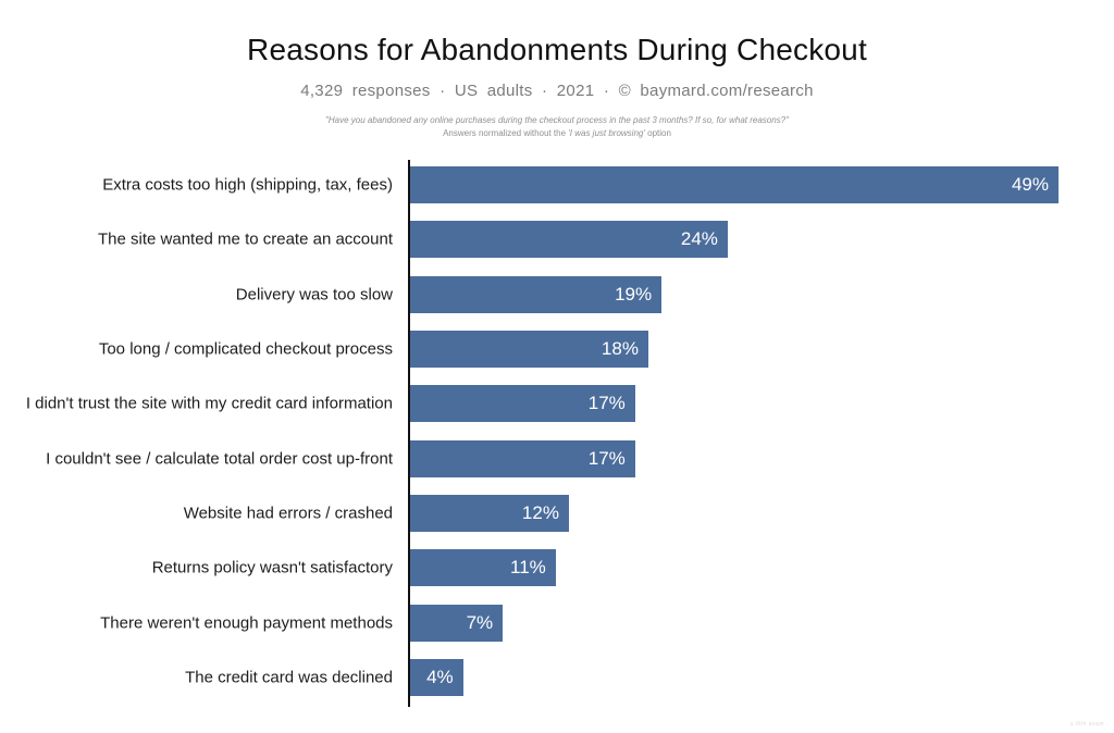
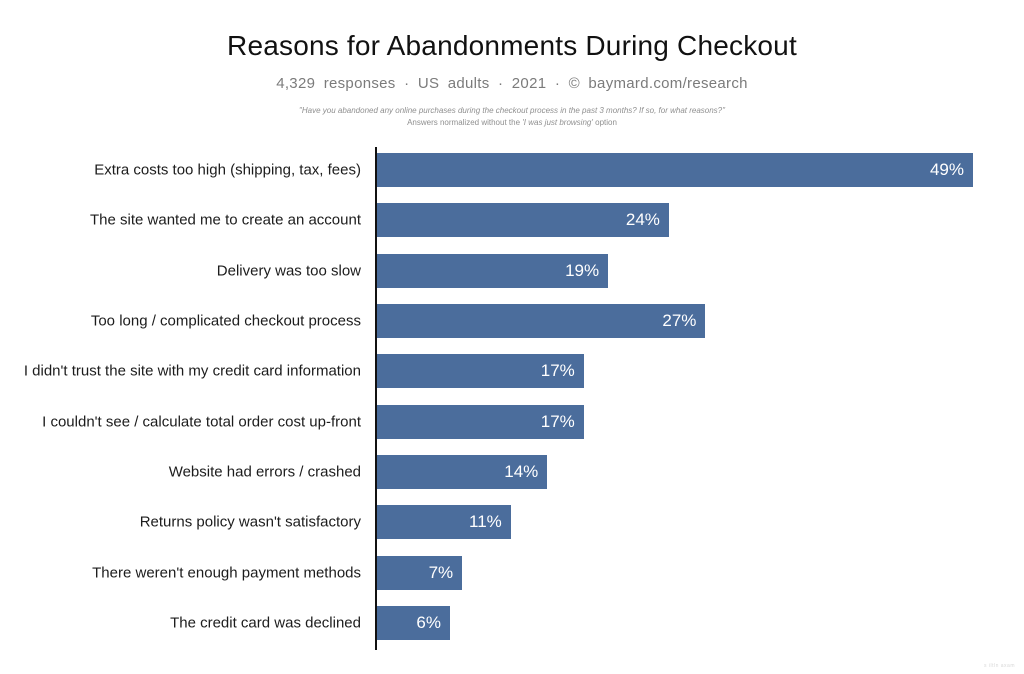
Too long / complicated checkout process: 18% -> 27%
Website had errors / crashed: 12% -> 14%
The credit card was declined: 4% -> 6%
